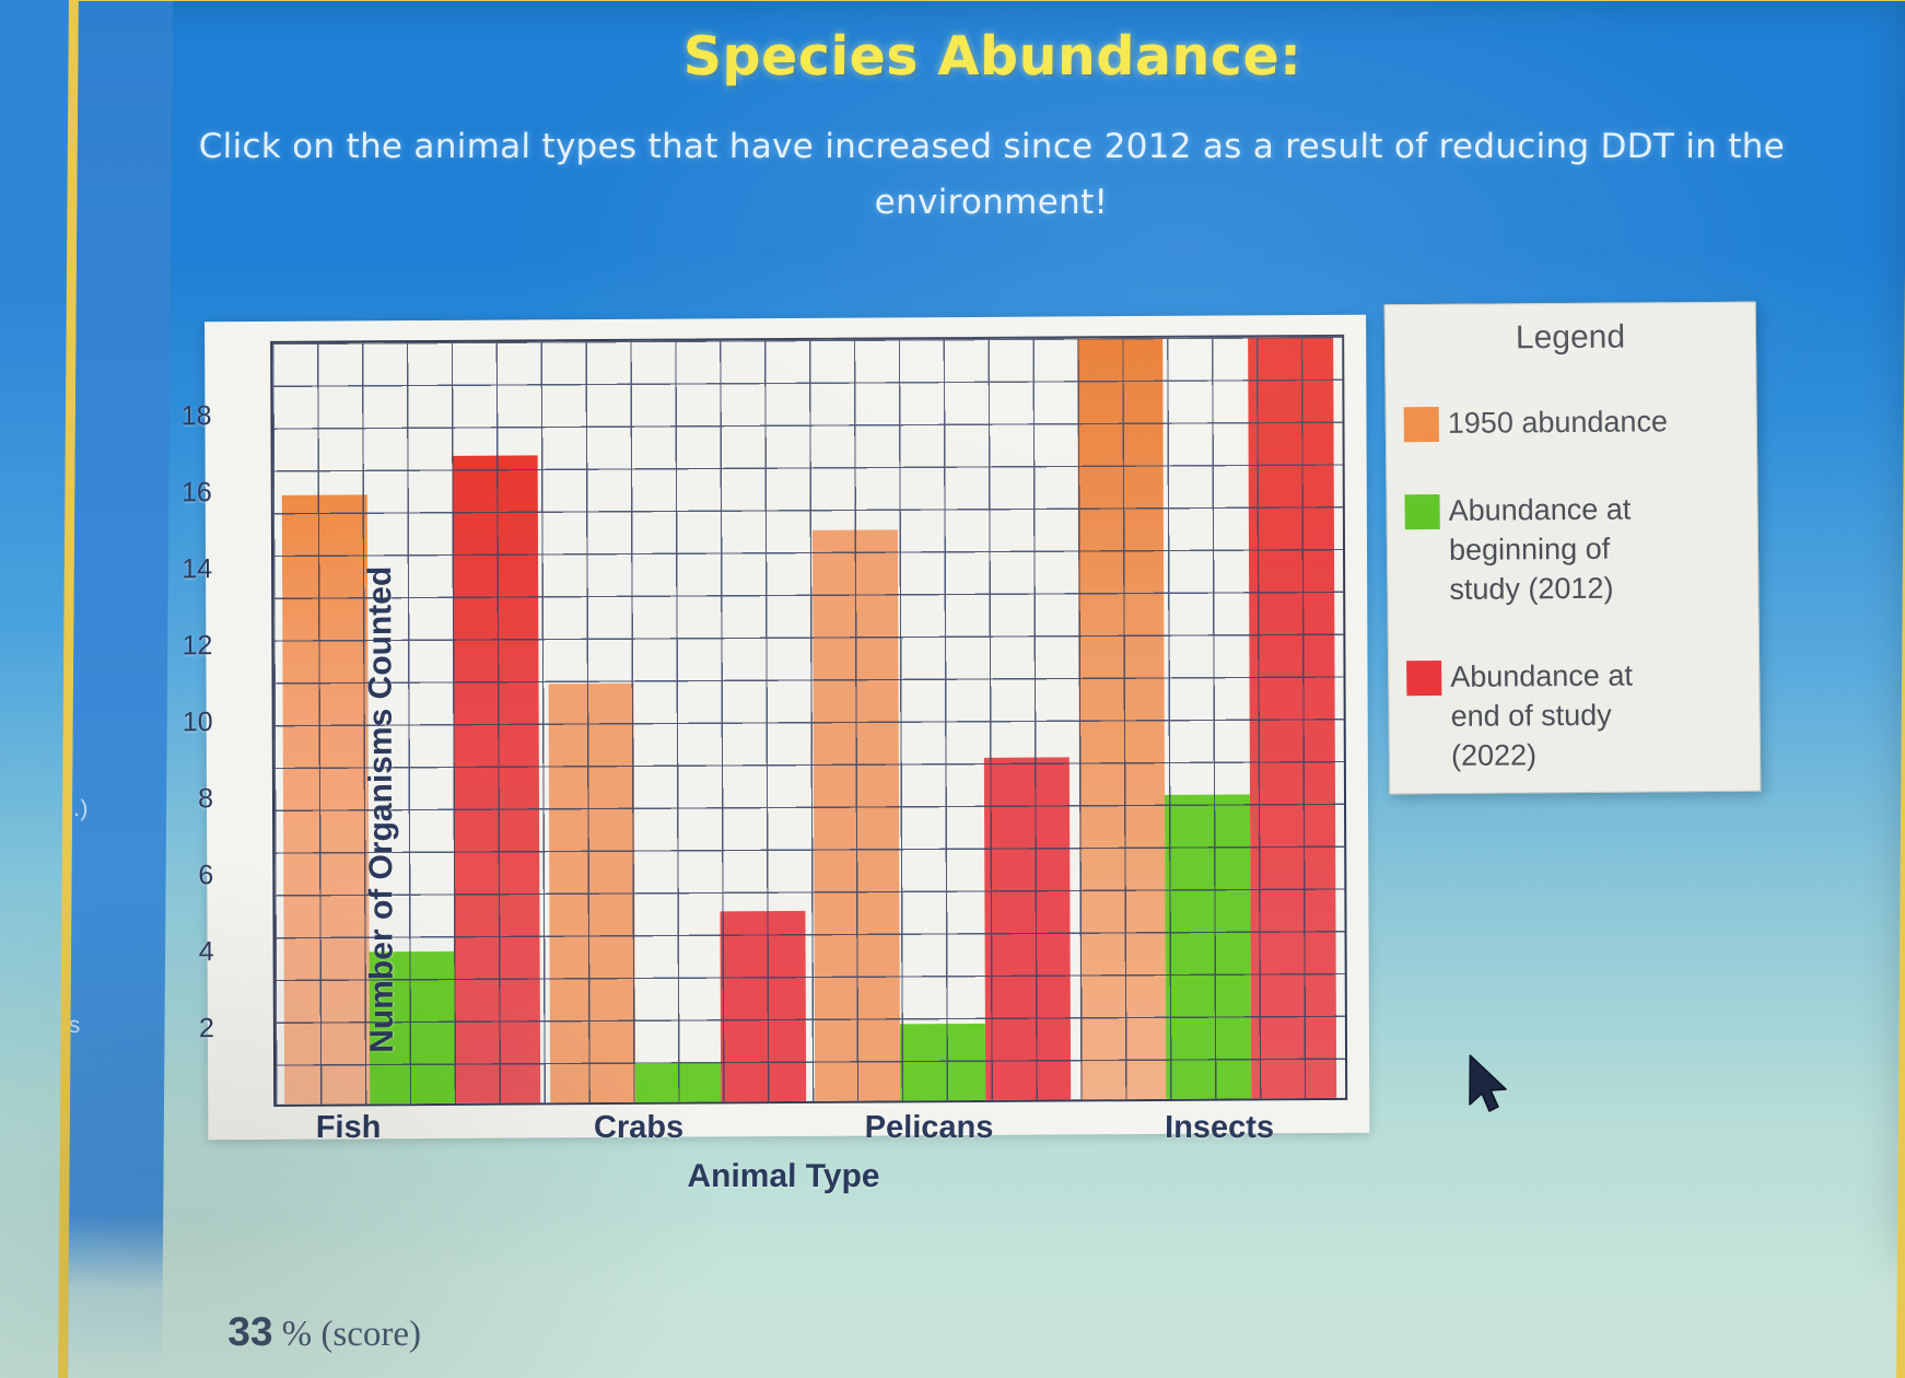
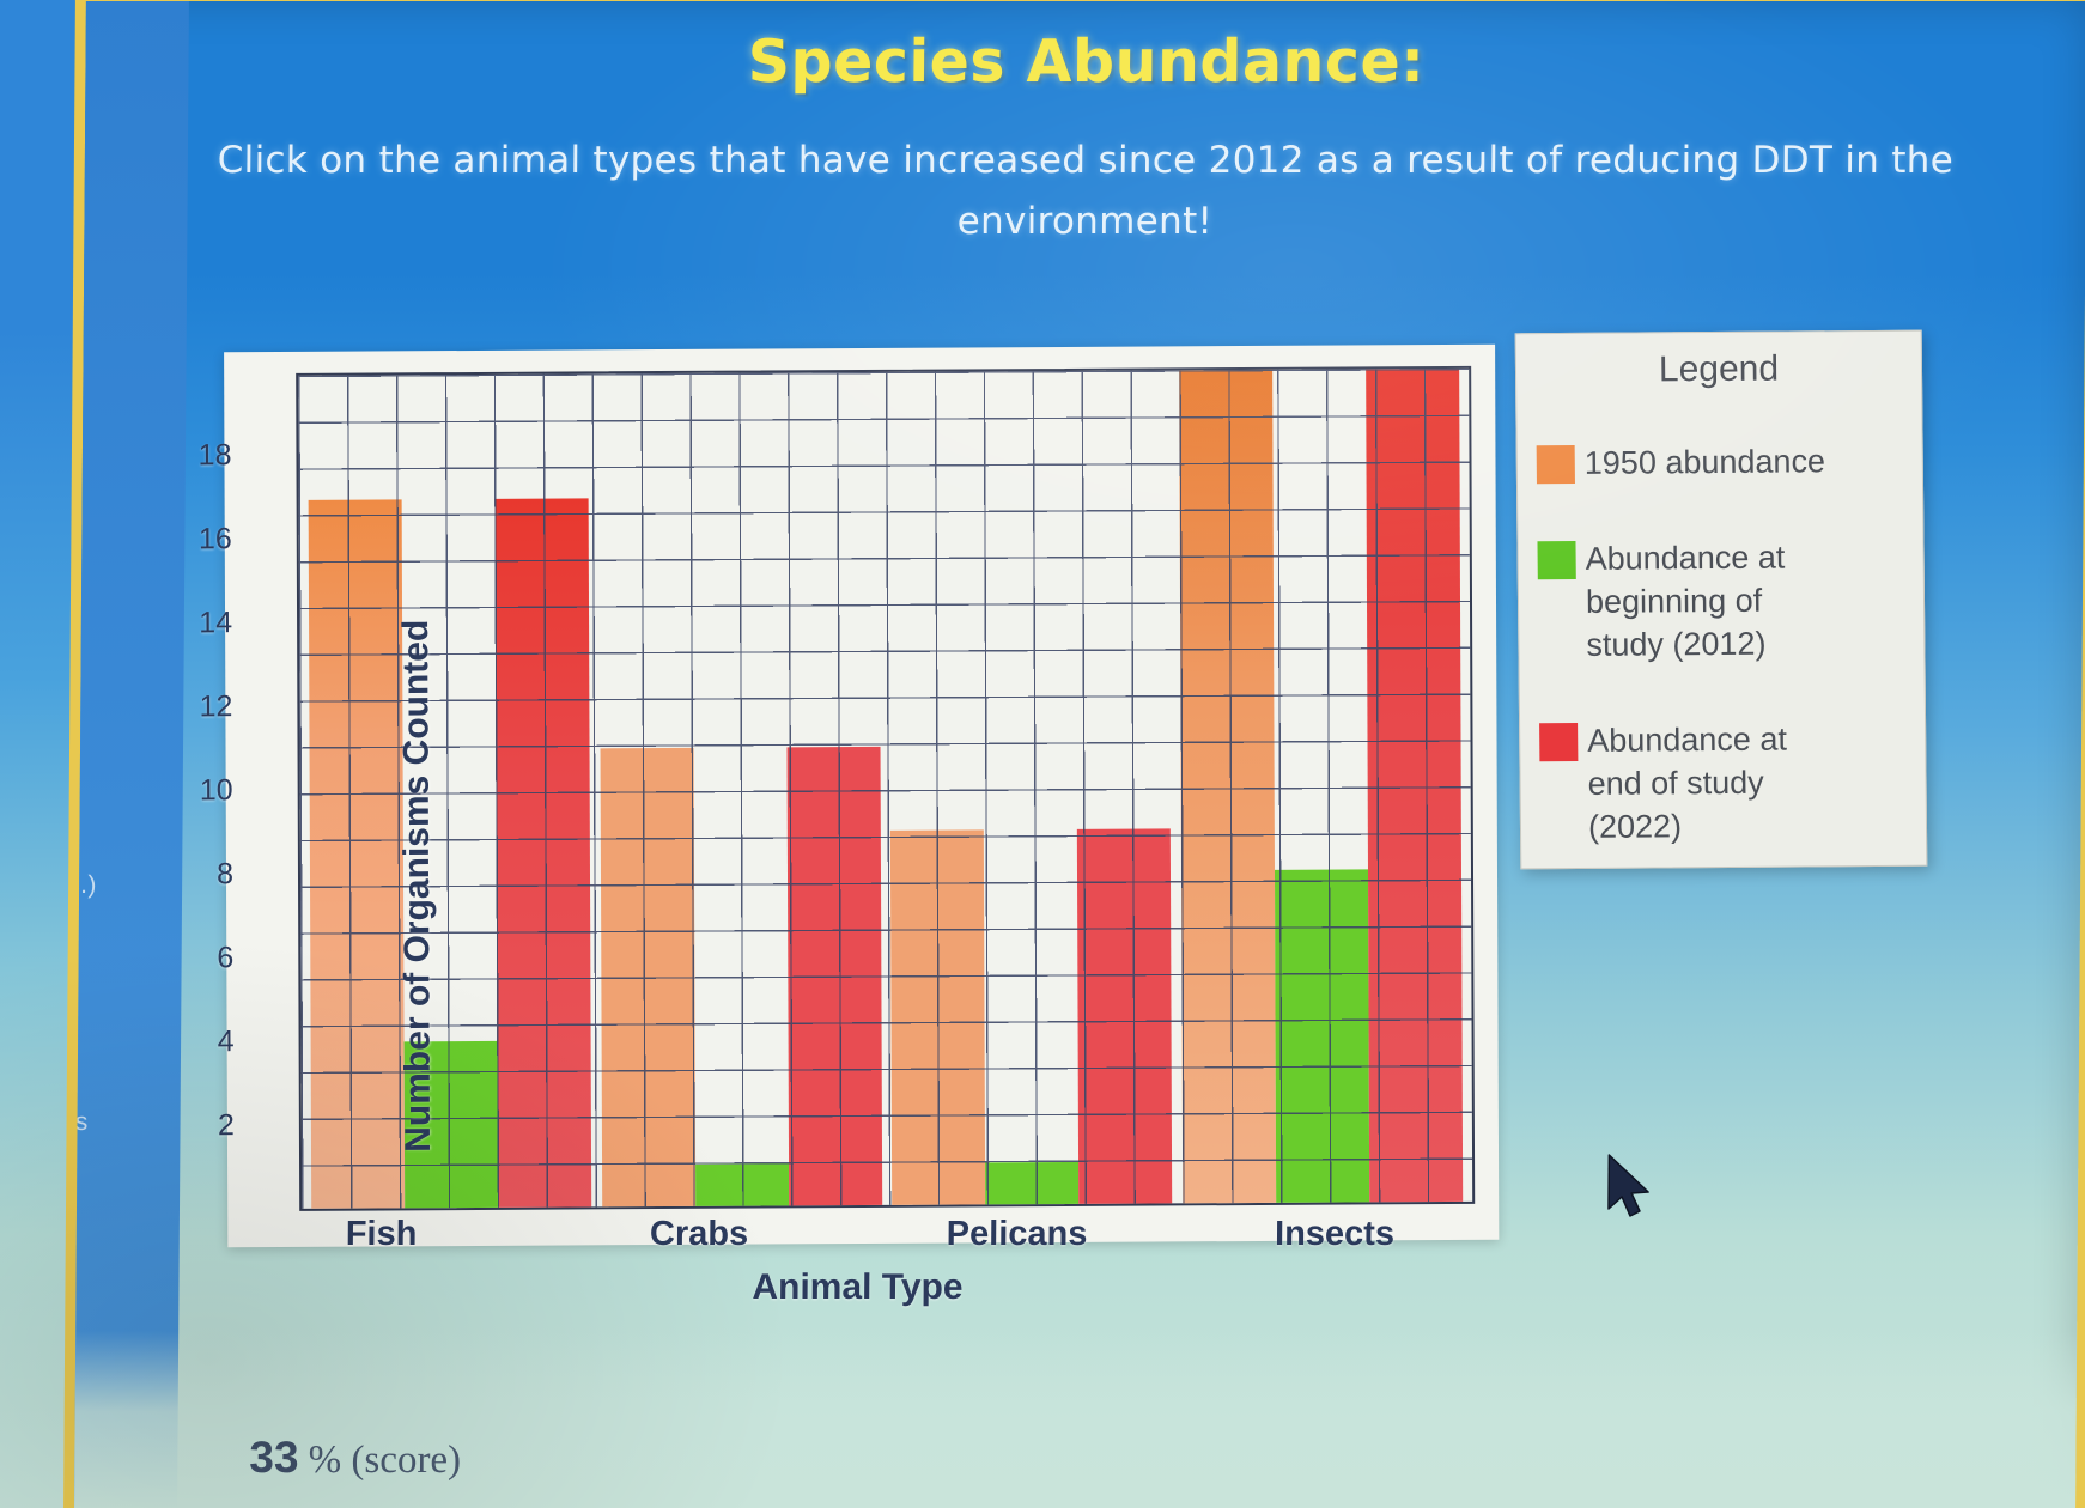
1950 abundance/Fish: 16 -> 17
Abundance at end of study (2022)/Crabs: 5 -> 11
1950 abundance/Pelicans: 15 -> 9
Abundance at beginning of study (2012)/Pelicans: 2 -> 1
